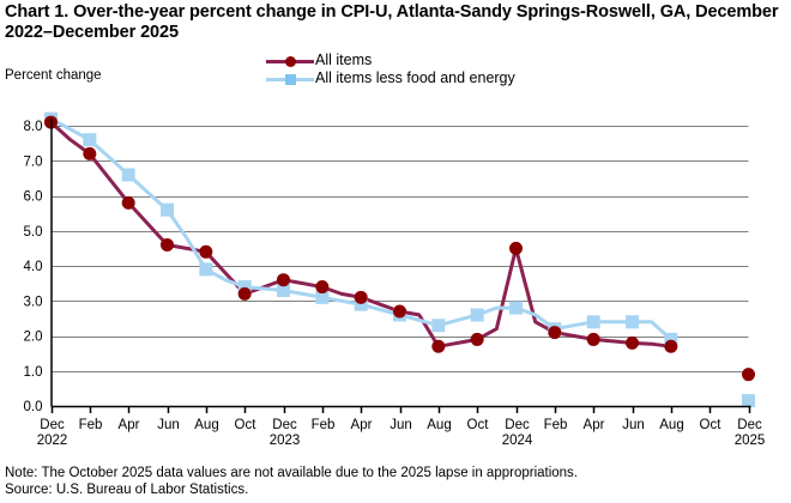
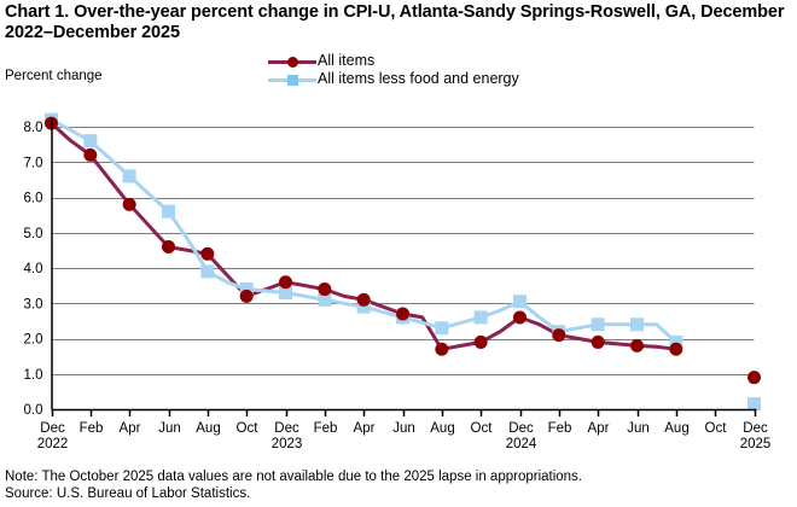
All items/Dec 2024: 4.5 -> 2.6
All items less food and energy/Dec 2024: 2.8 -> 3.0
